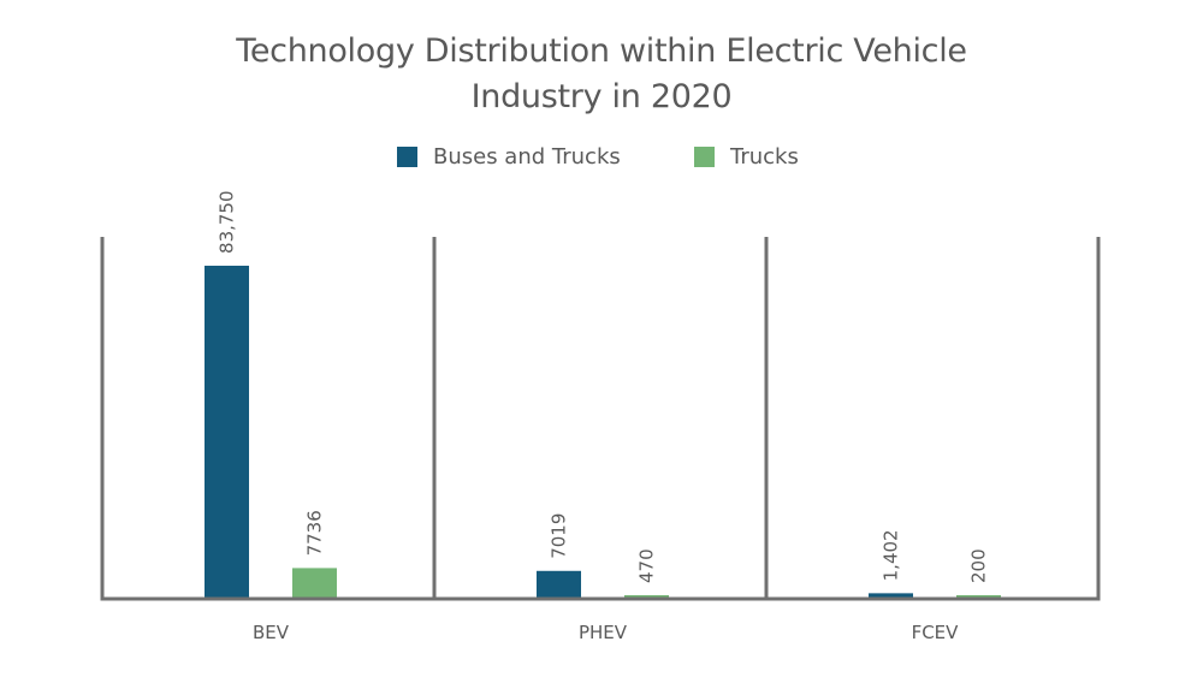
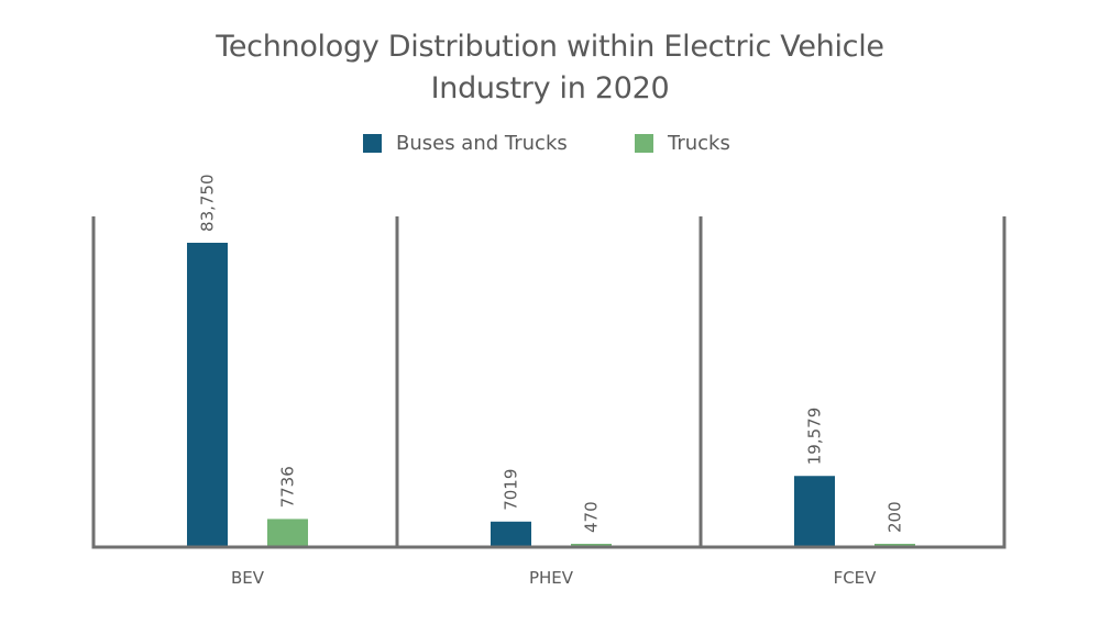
Buses and Trucks/FCEV: 1,402 -> 19,579
